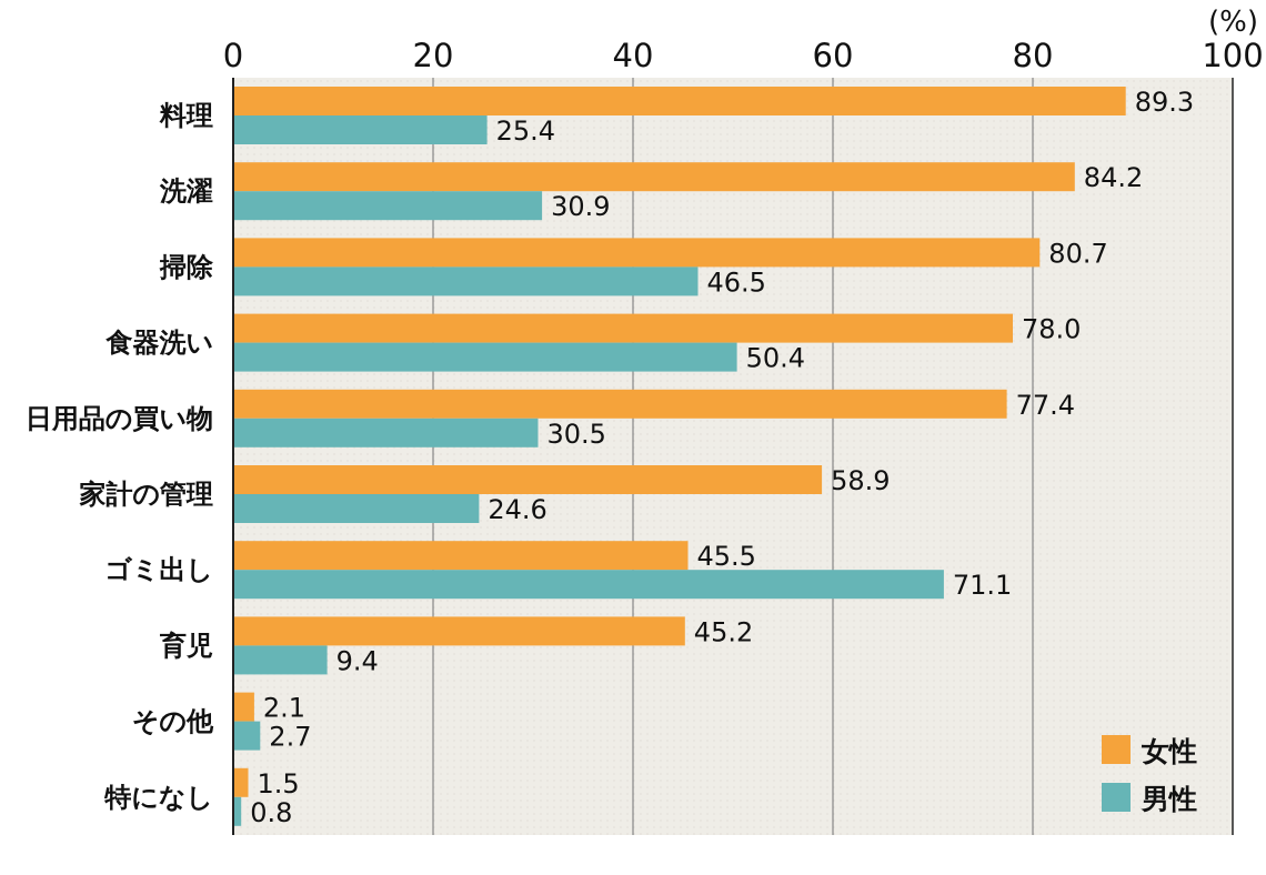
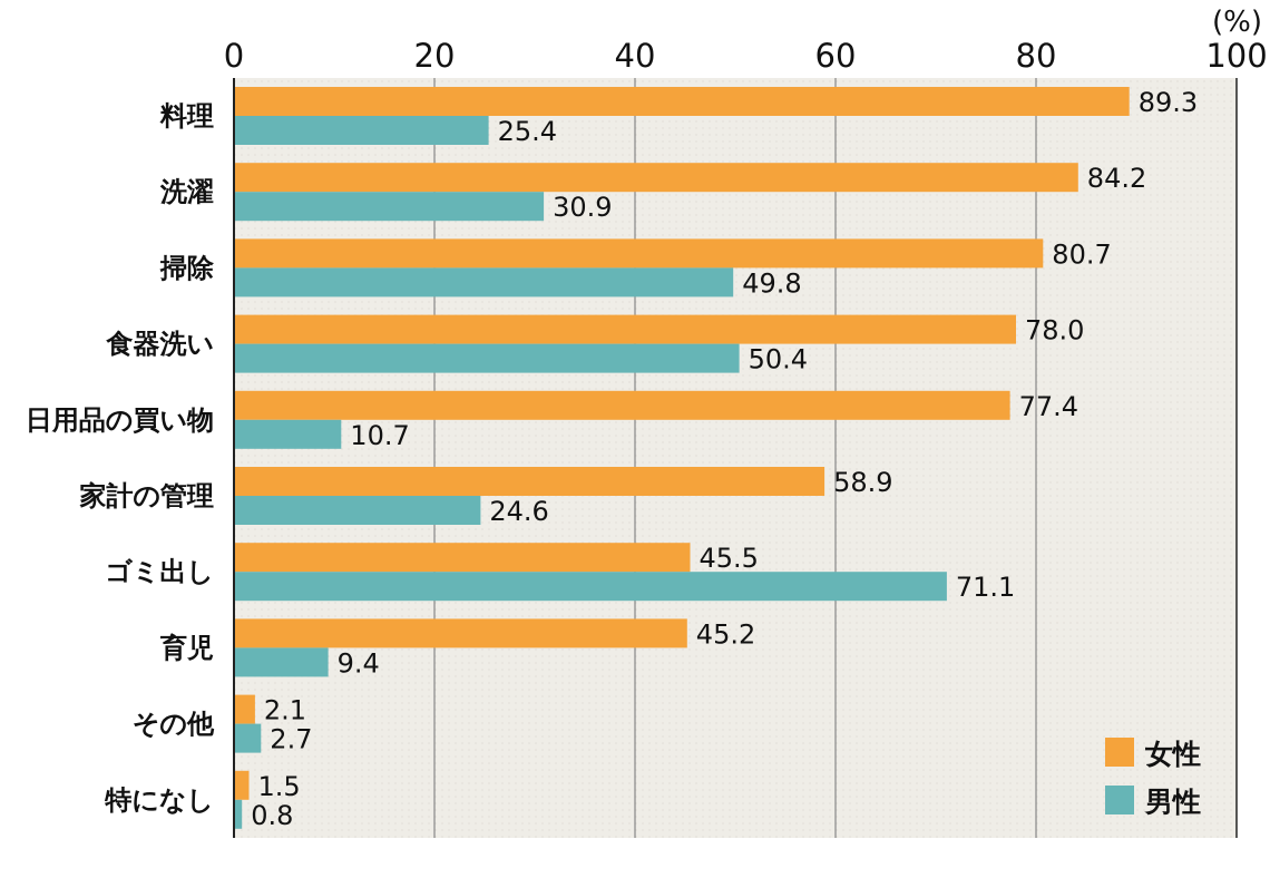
男性/掃除: 46.5 -> 49.8
男性/日用品の買い物: 30.5 -> 10.7
